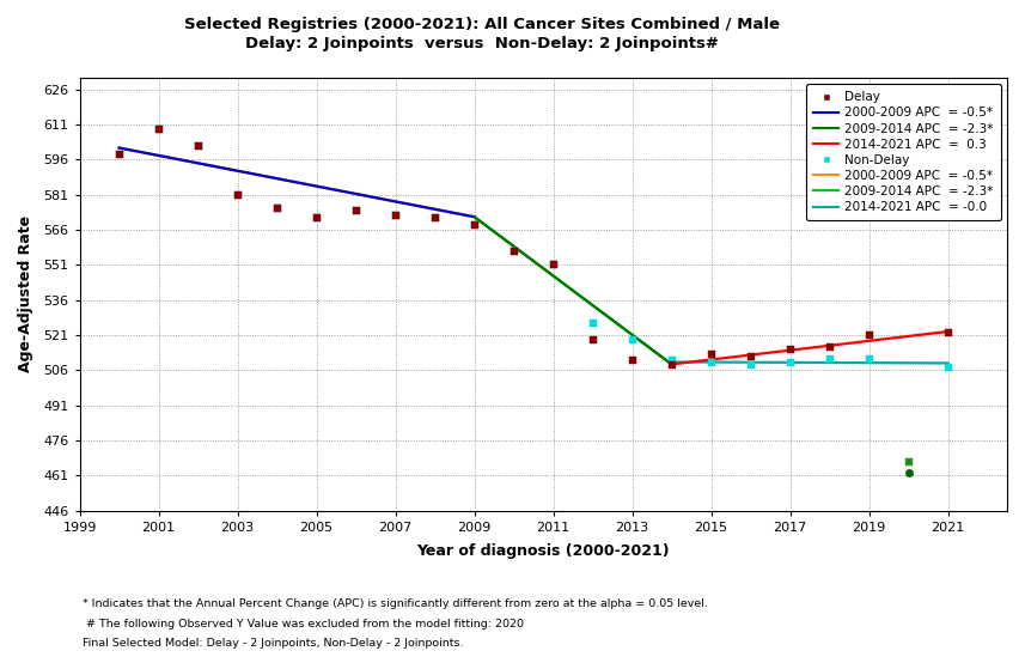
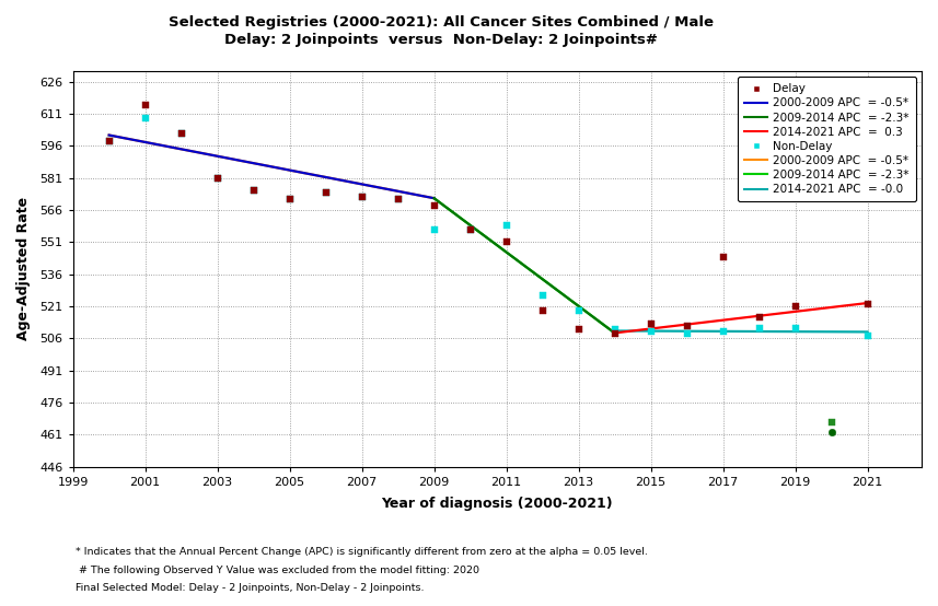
Delay/2001: 609 -> 615
Non-Delay/2009: 568 -> 557
Non-Delay/2011: 551 -> 559
Delay/2017: 515 -> 544
